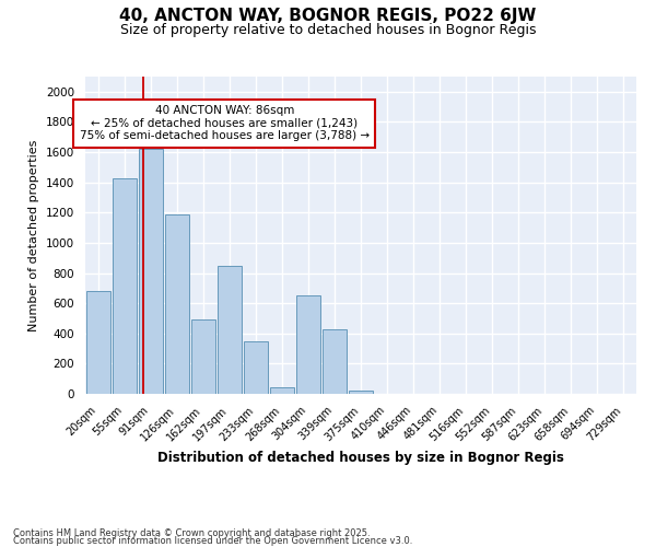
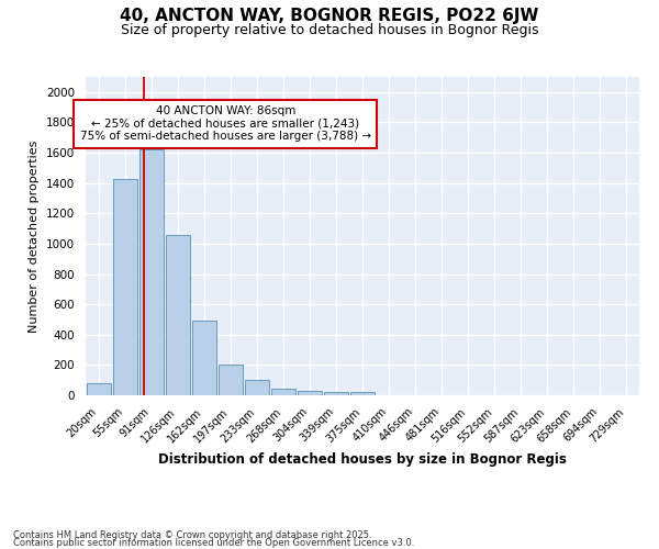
20sqm: 680 -> 80
126sqm: 1190 -> 1060
197sqm: 850 -> 200
233sqm: 350 -> 100
304sqm: 650 -> 30
339sqm: 430 -> 20
